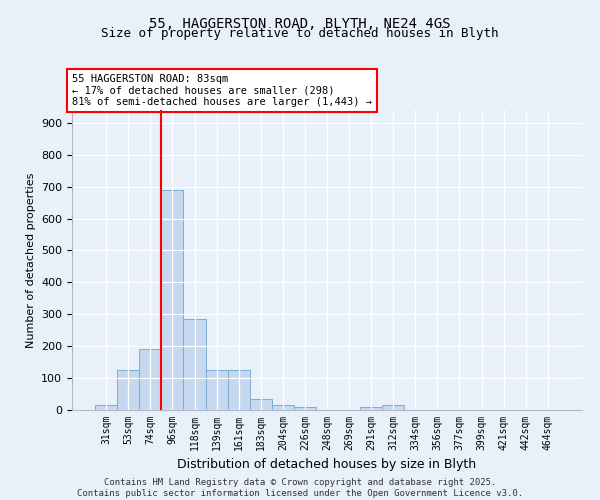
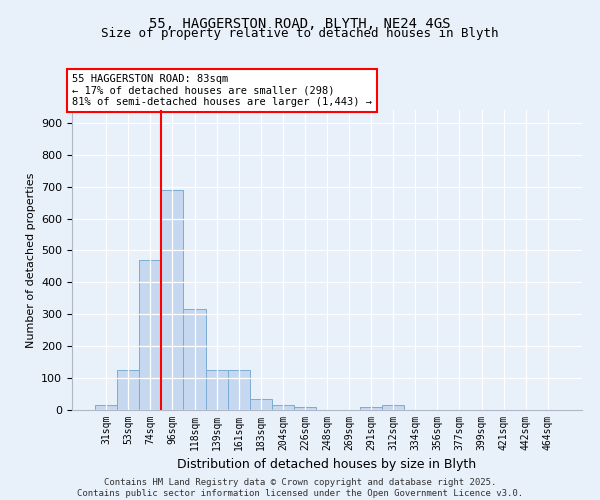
74sqm: 190 -> 470
118sqm: 285 -> 315
